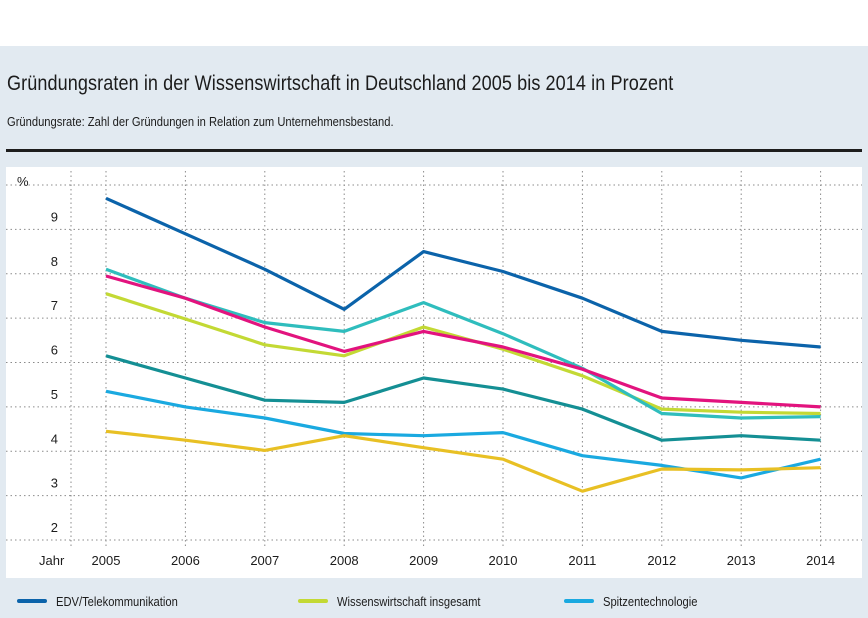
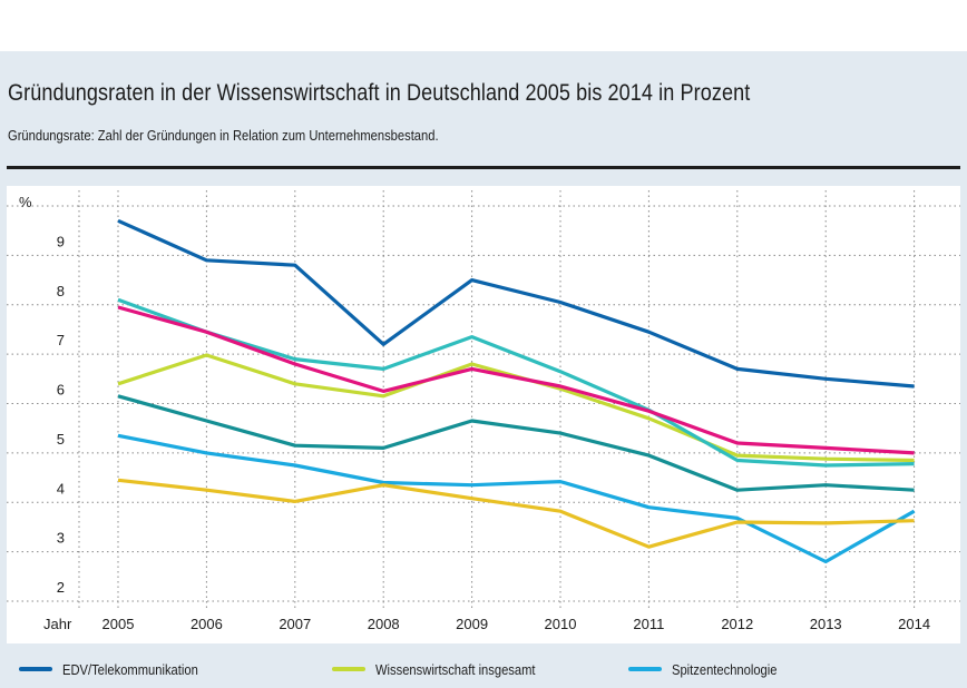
Wissenswirtschaft insgesamt/2005: 7.5 -> 6.4
EDV/Telekommunikation/2007: 8.1 -> 8.8
Spitzentechnologie/2013: 3.4 -> 2.8
